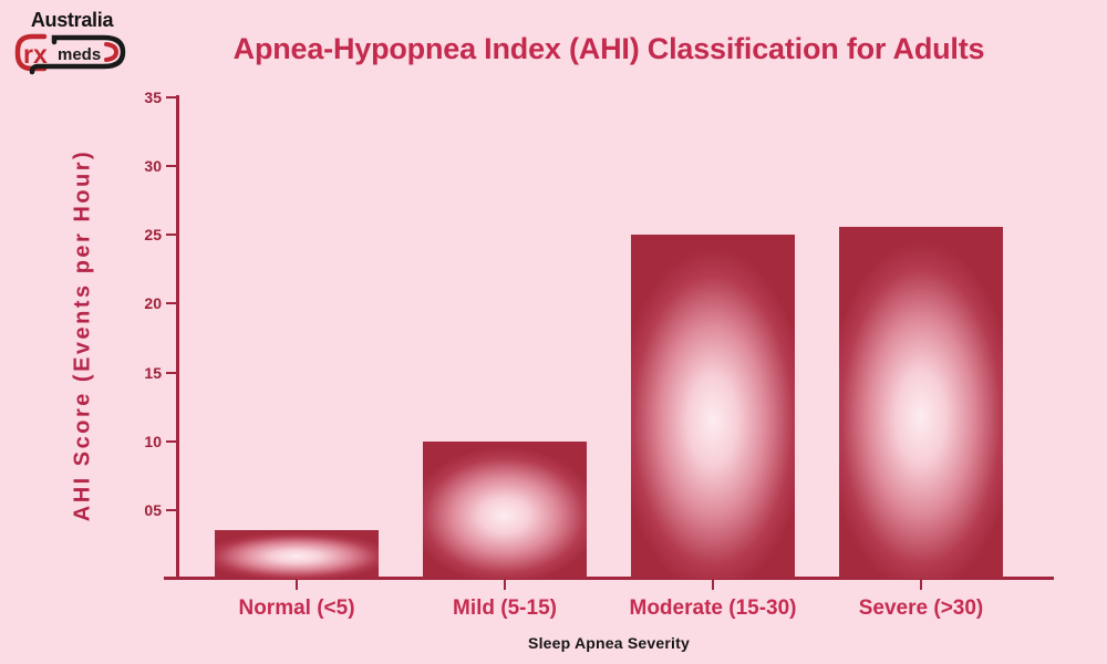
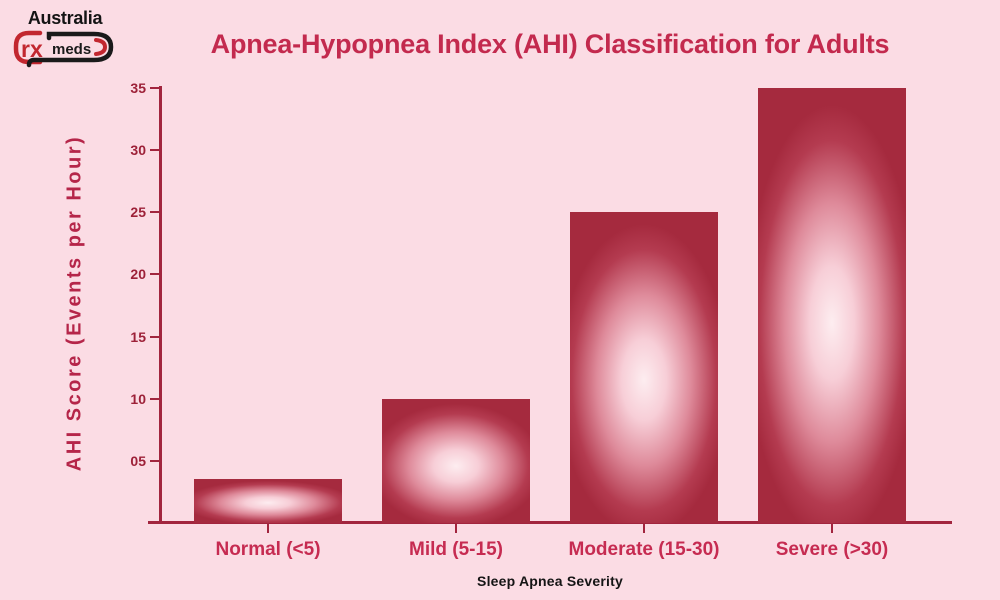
Severe (>30): 25.6 -> 35.0
